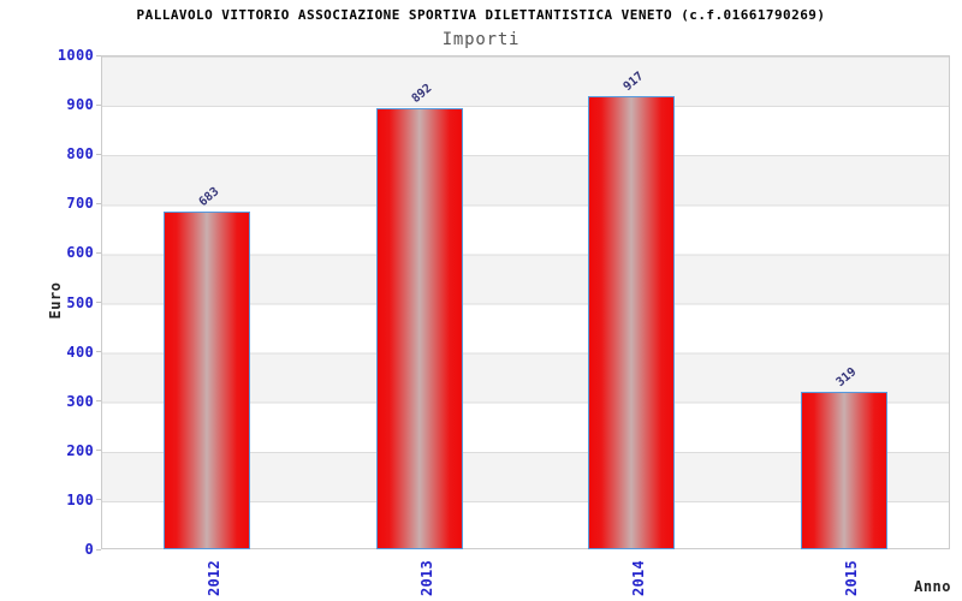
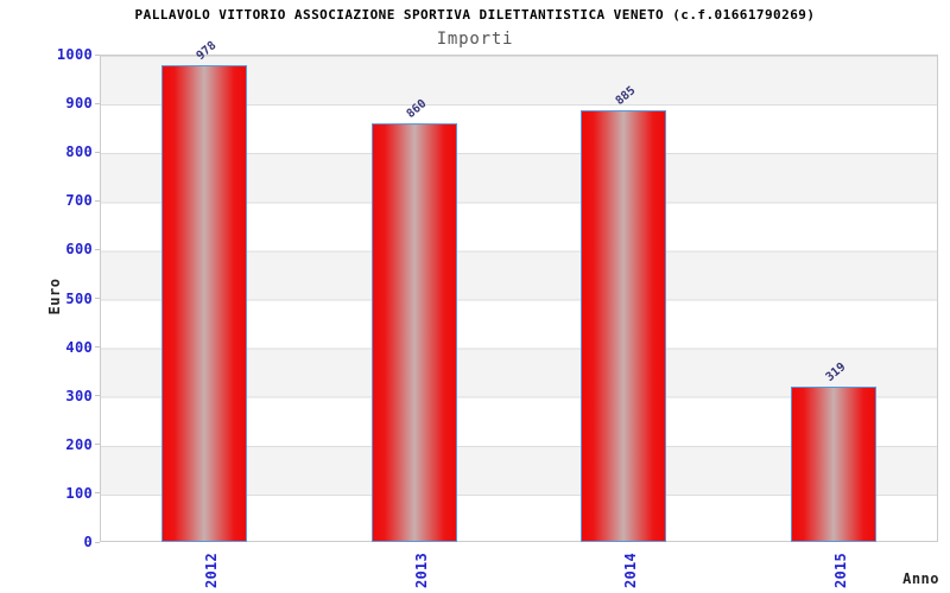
2012: 683 -> 978
2013: 892 -> 860
2014: 917 -> 885
